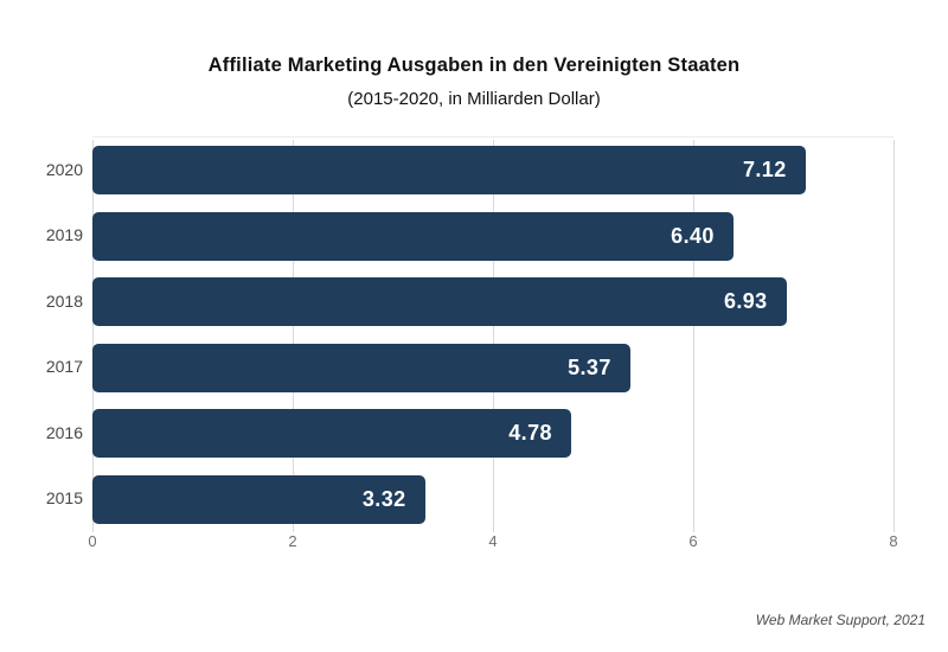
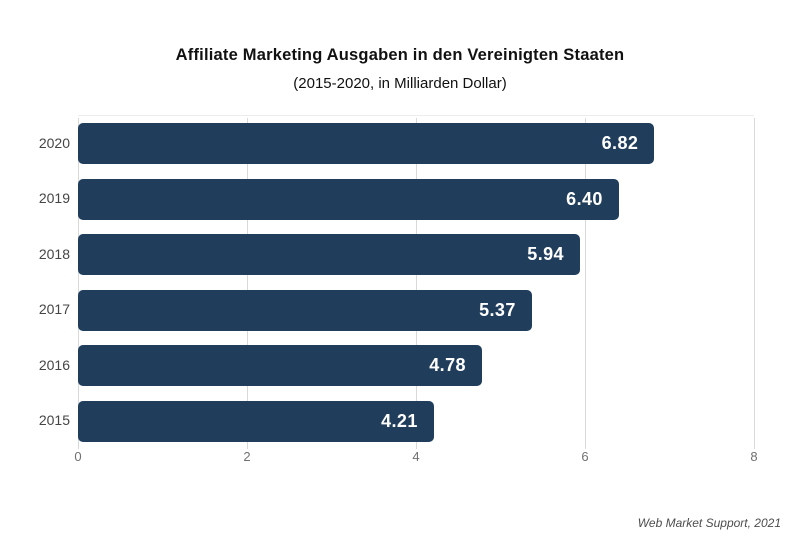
2020: 7.12 -> 6.82
2018: 6.93 -> 5.94
2015: 3.32 -> 4.21
